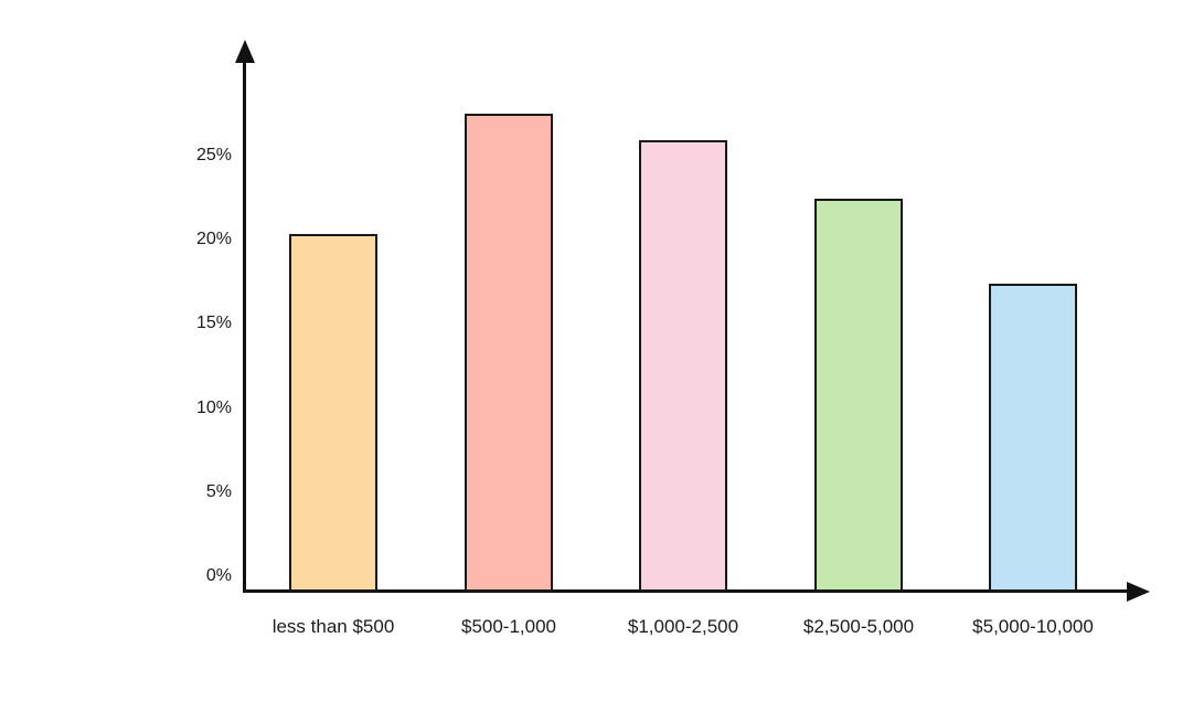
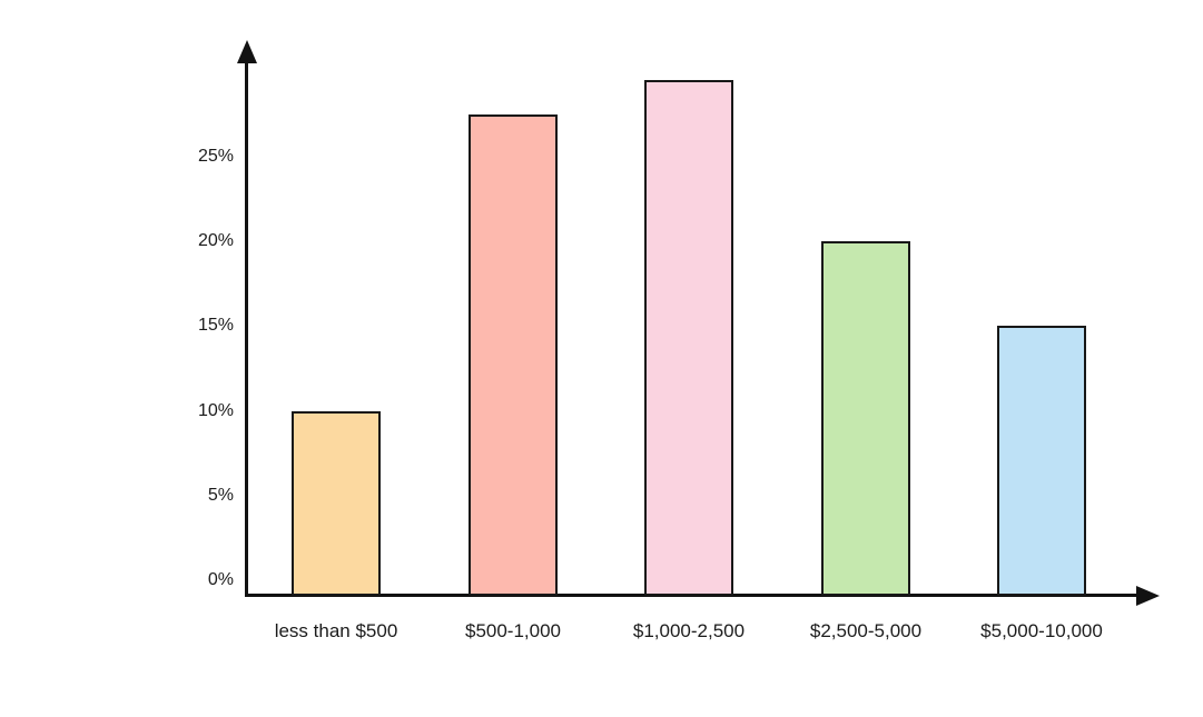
less than $500: 20.3% -> 10.0%
$1,000-2,500: 25.9% -> 29.5%
$2,500-5,000: 22.4% -> 20.0%
$5,000-10,000: 17.4% -> 15.0%
